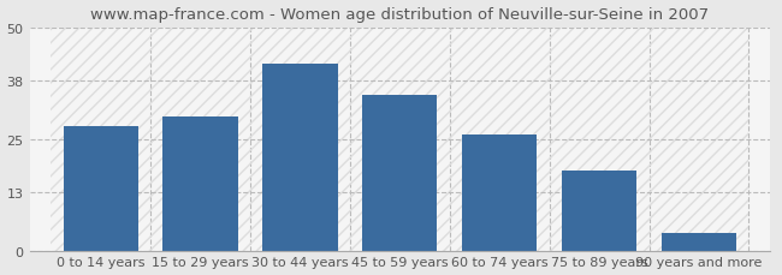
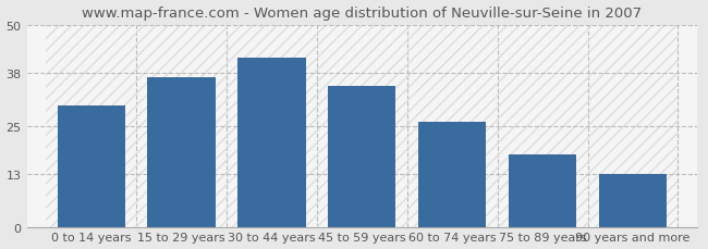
0 to 14 years: 28 -> 30
15 to 29 years: 30 -> 37
90 years and more: 4 -> 13
